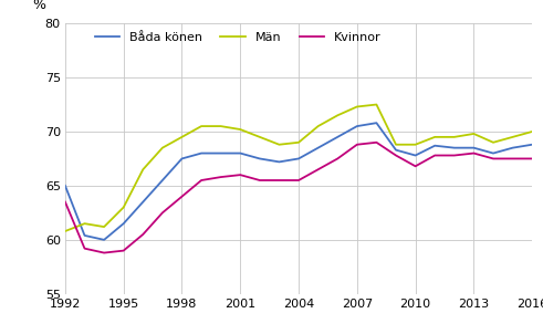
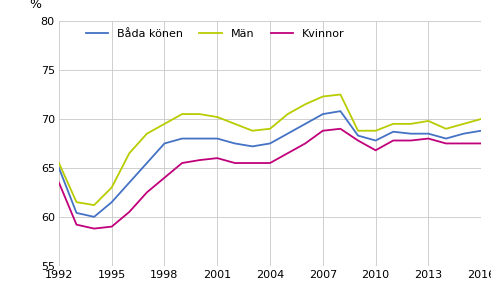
Män/1992: 60.8 -> 65.5
